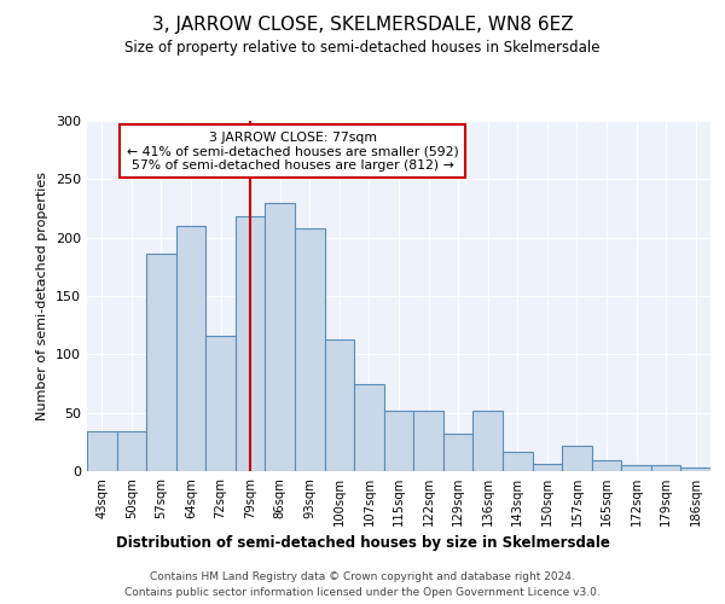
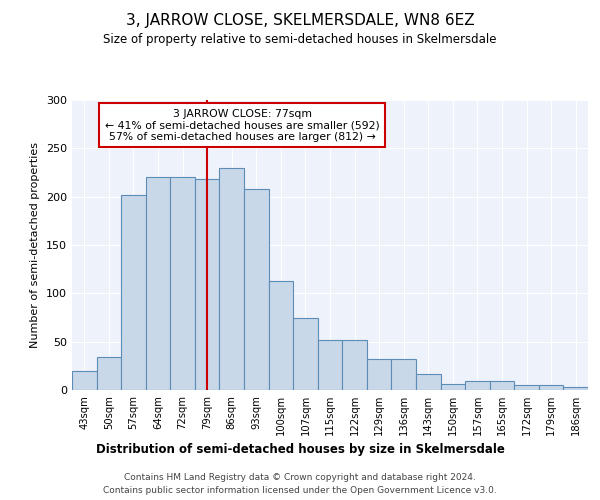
43sqm: 34 -> 20
57sqm: 186 -> 202
64sqm: 210 -> 220
72sqm: 116 -> 220
136sqm: 52 -> 32
157sqm: 22 -> 9
